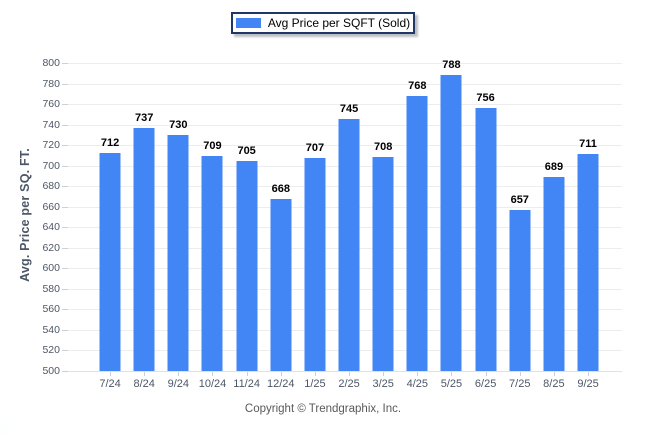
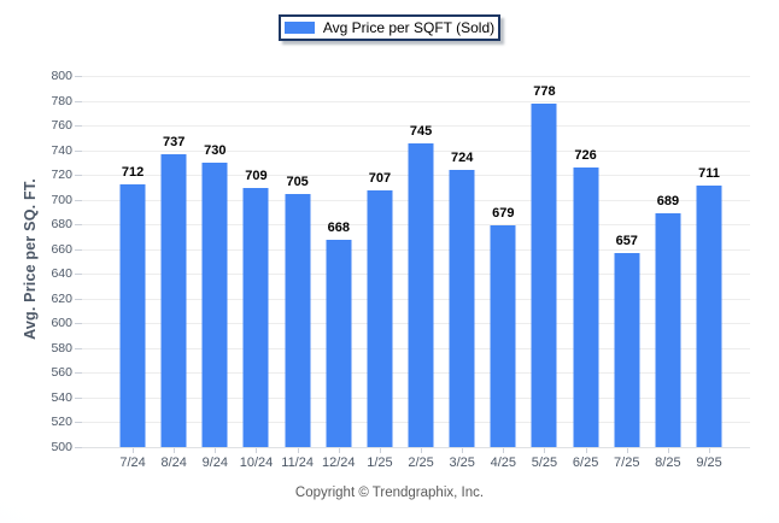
3/25: 708 -> 724
4/25: 768 -> 679
5/25: 788 -> 778
6/25: 756 -> 726
